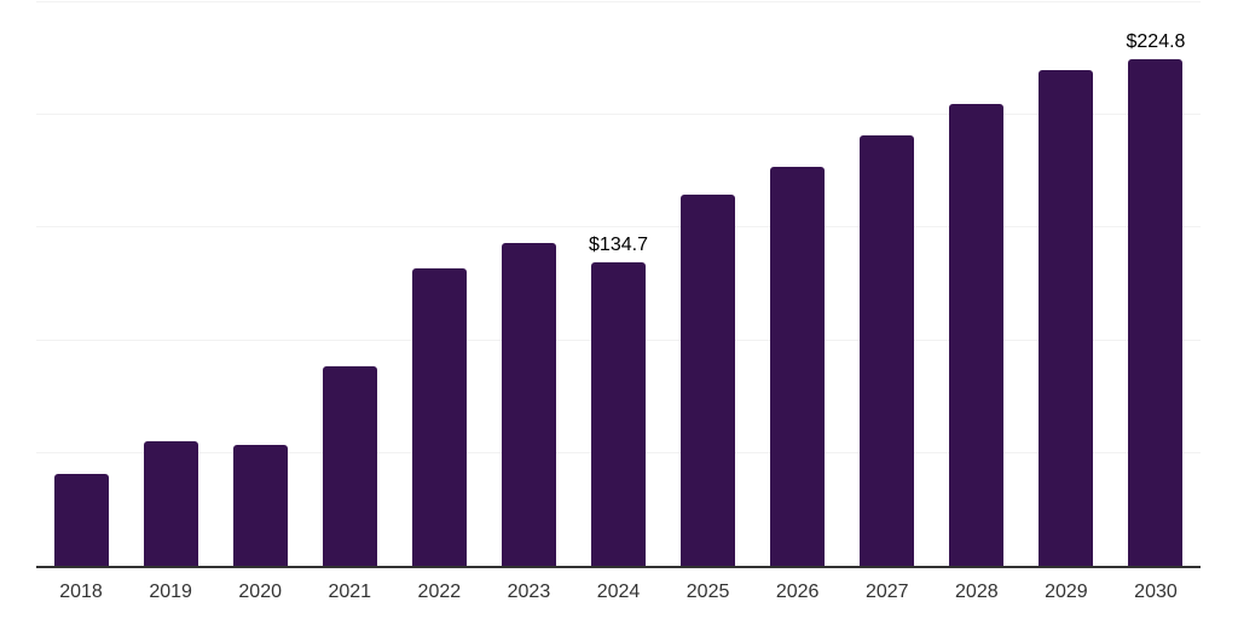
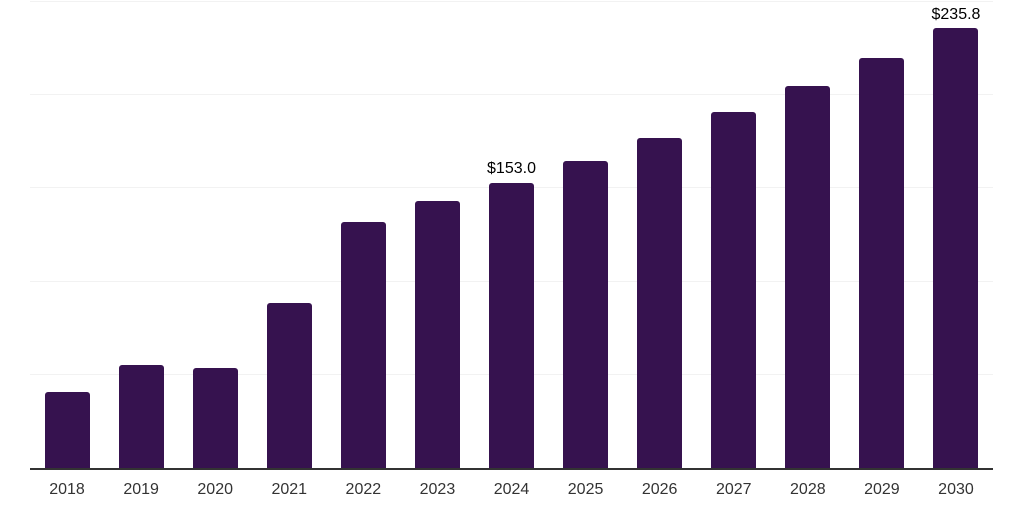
2024: $134.7 -> $153.0
2030: $224.8 -> $235.8
